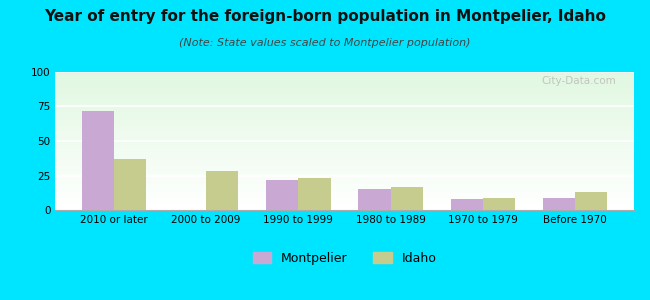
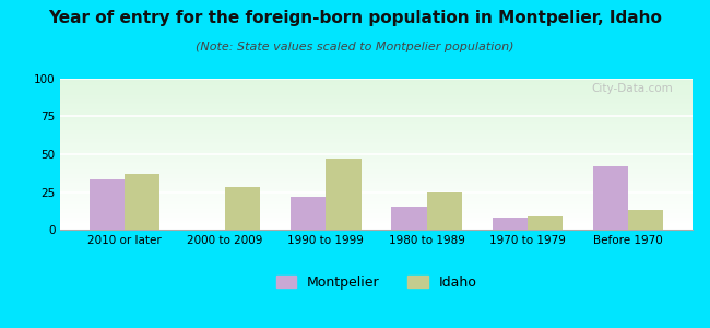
Montpelier/2010 or later: 72 -> 33
Idaho/1990 to 1999: 23 -> 47
Idaho/1980 to 1989: 17 -> 25
Montpelier/Before 1970: 9 -> 42
